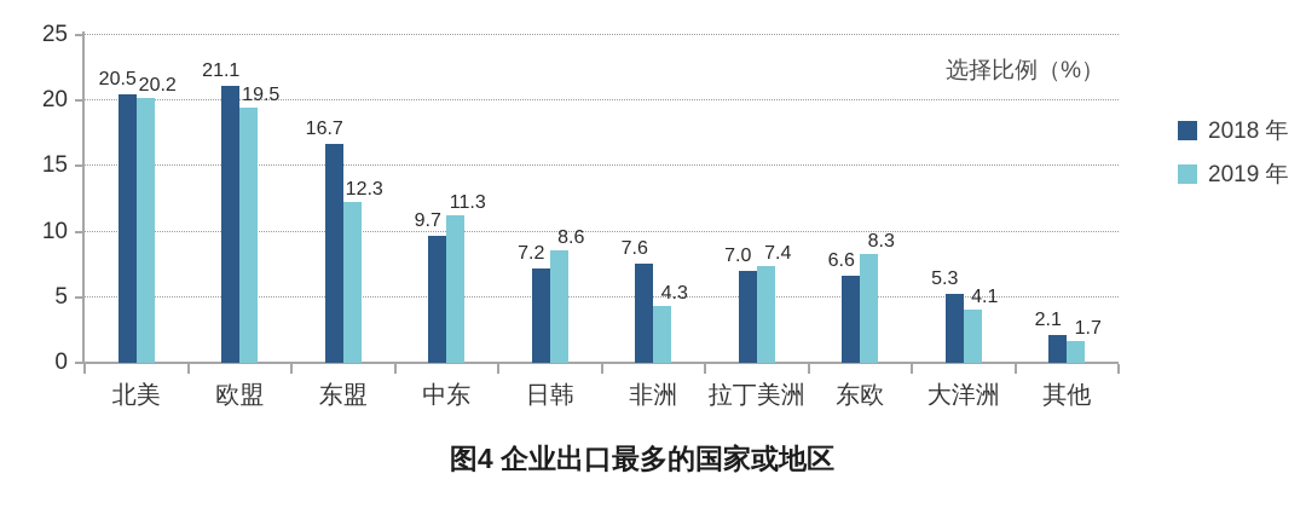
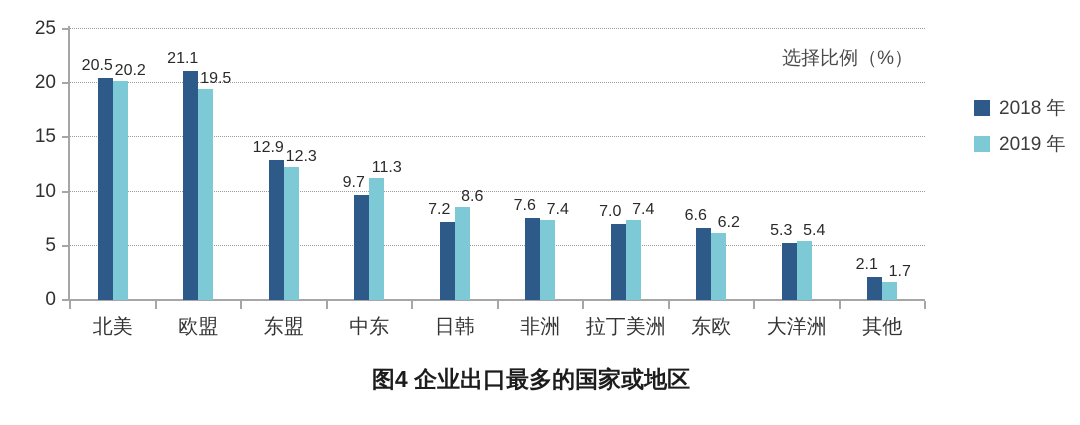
2018 年/东盟: 16.7 -> 12.9
2019 年/非洲: 4.3 -> 7.4
2019 年/东欧: 8.3 -> 6.2
2019 年/大洋洲: 4.1 -> 5.4
